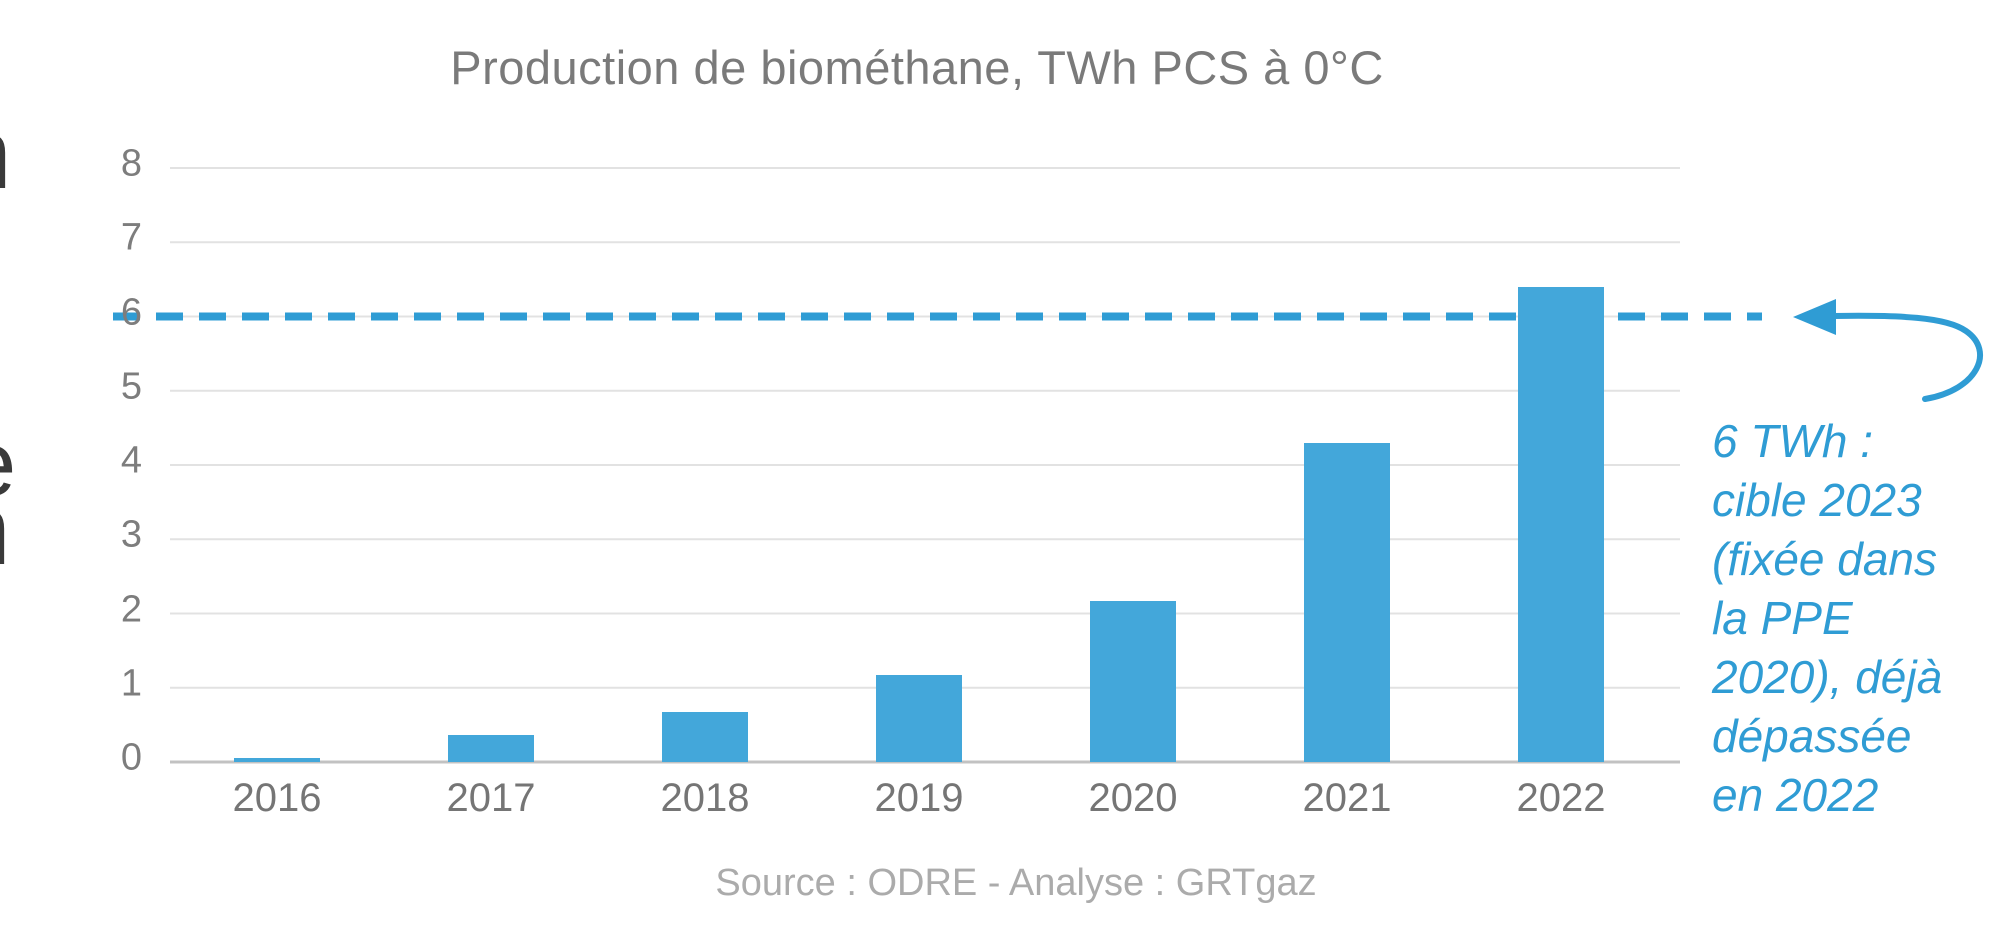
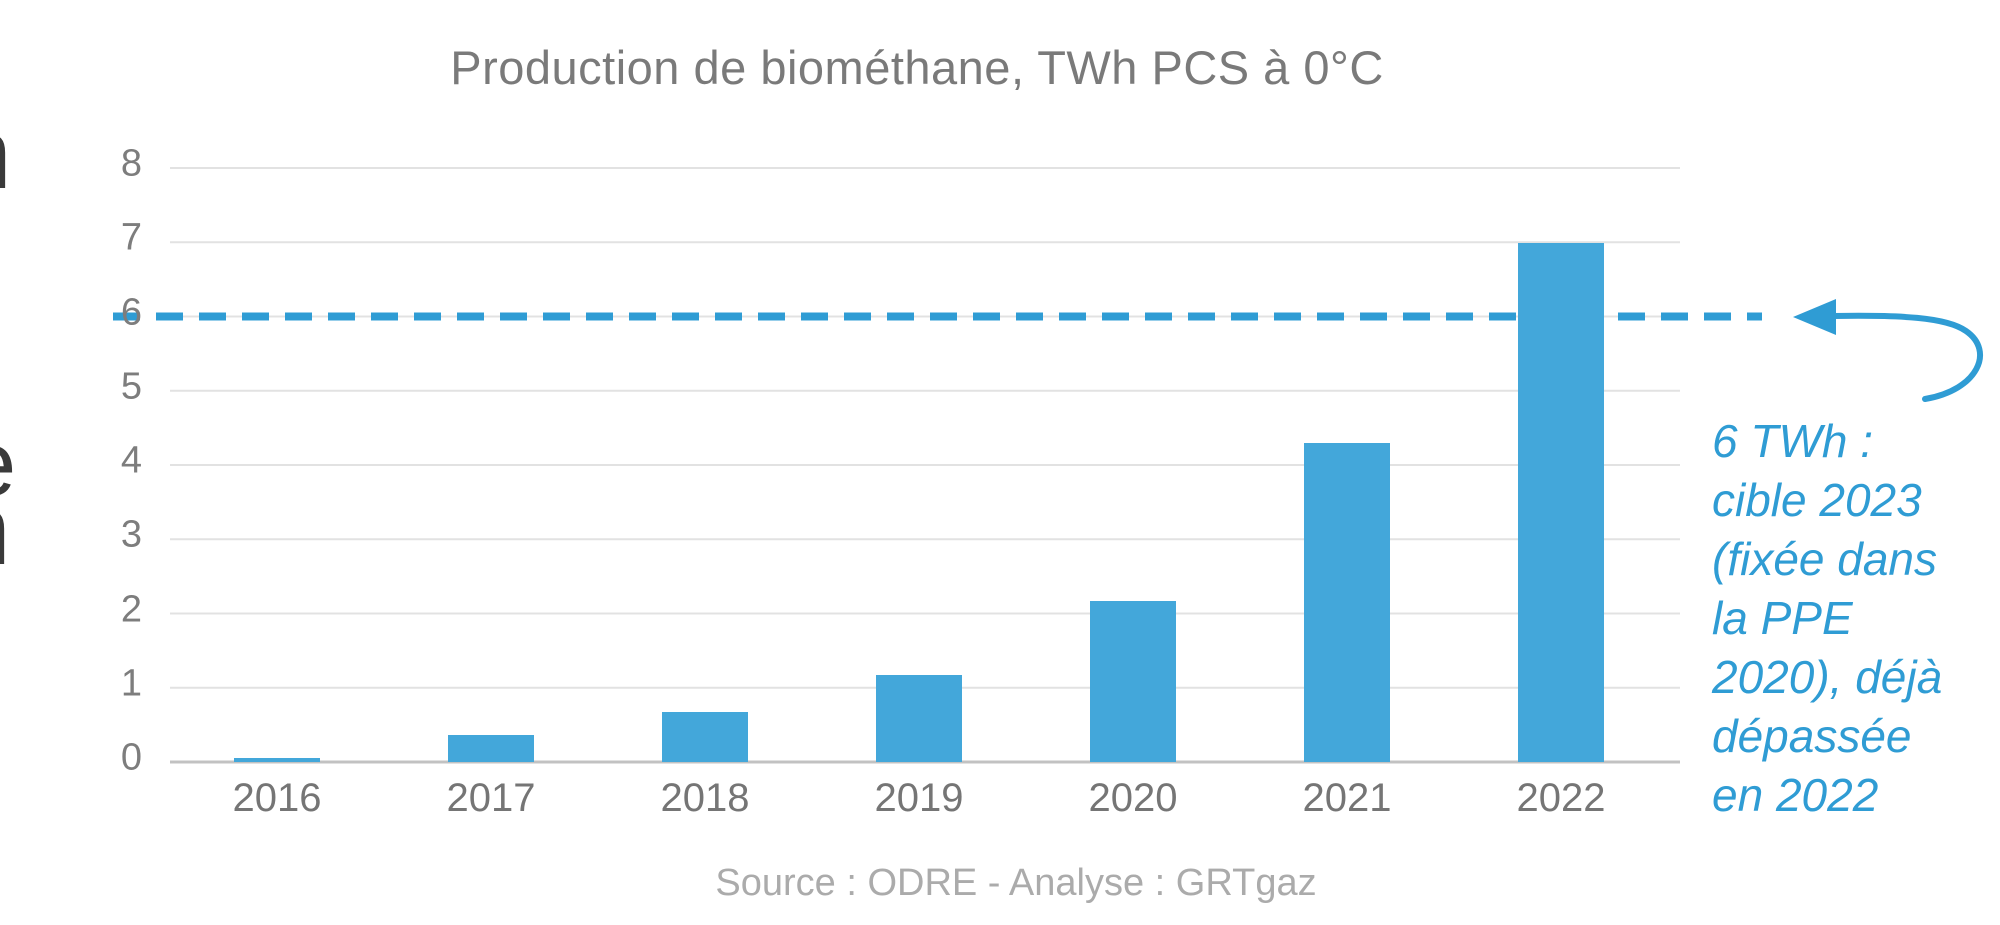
2022: 6.4 -> 7.0
